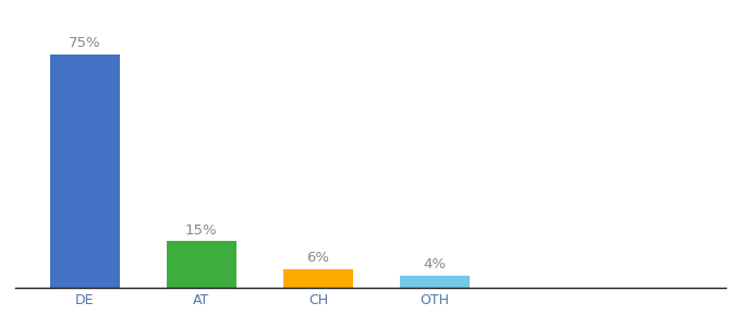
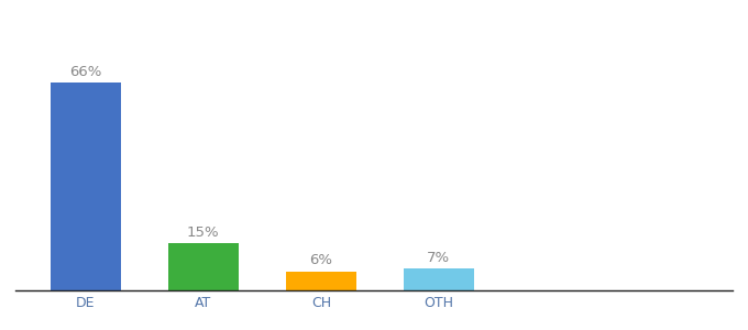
DE: 75% -> 66%
OTH: 4% -> 7%
